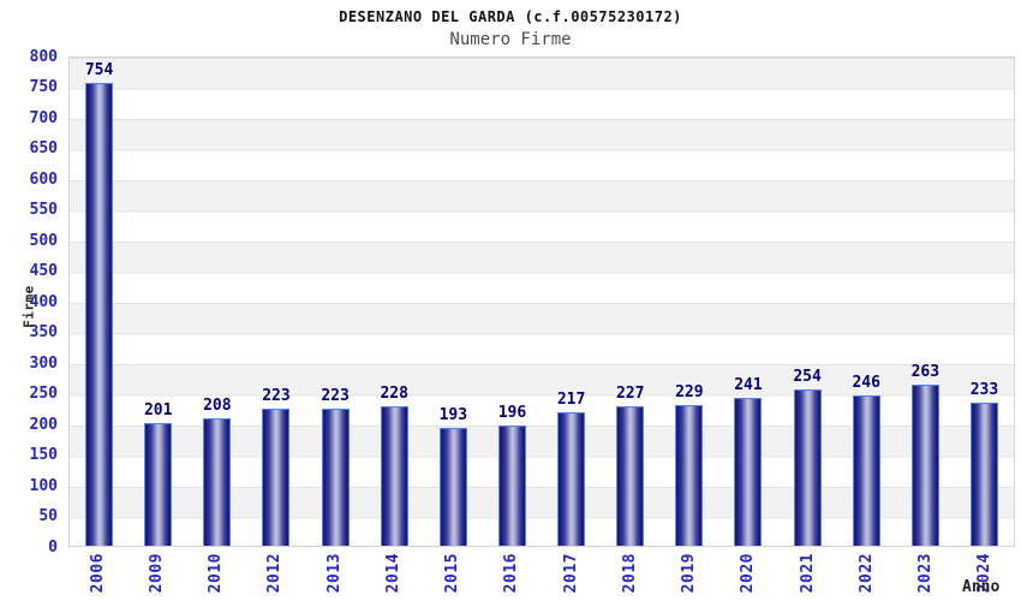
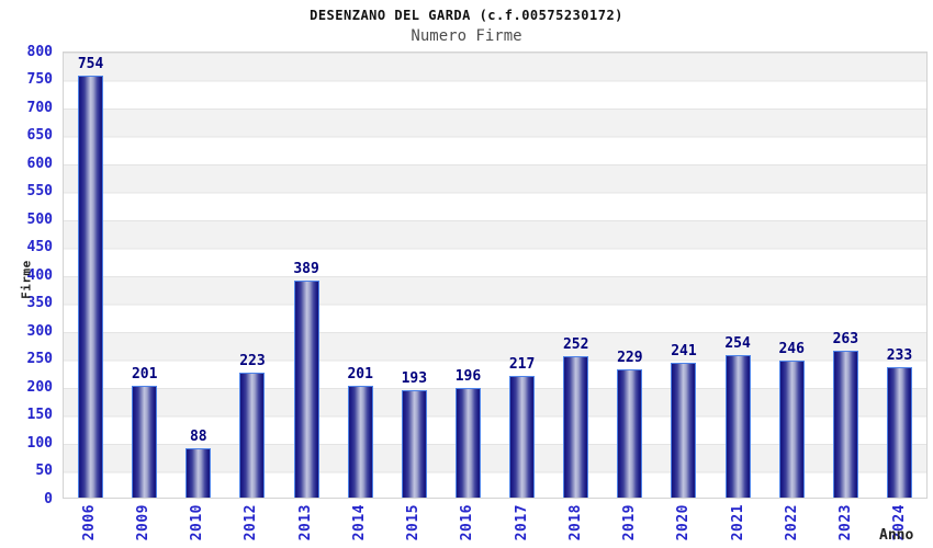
2010: 208 -> 88
2013: 223 -> 389
2014: 228 -> 201
2018: 227 -> 252
